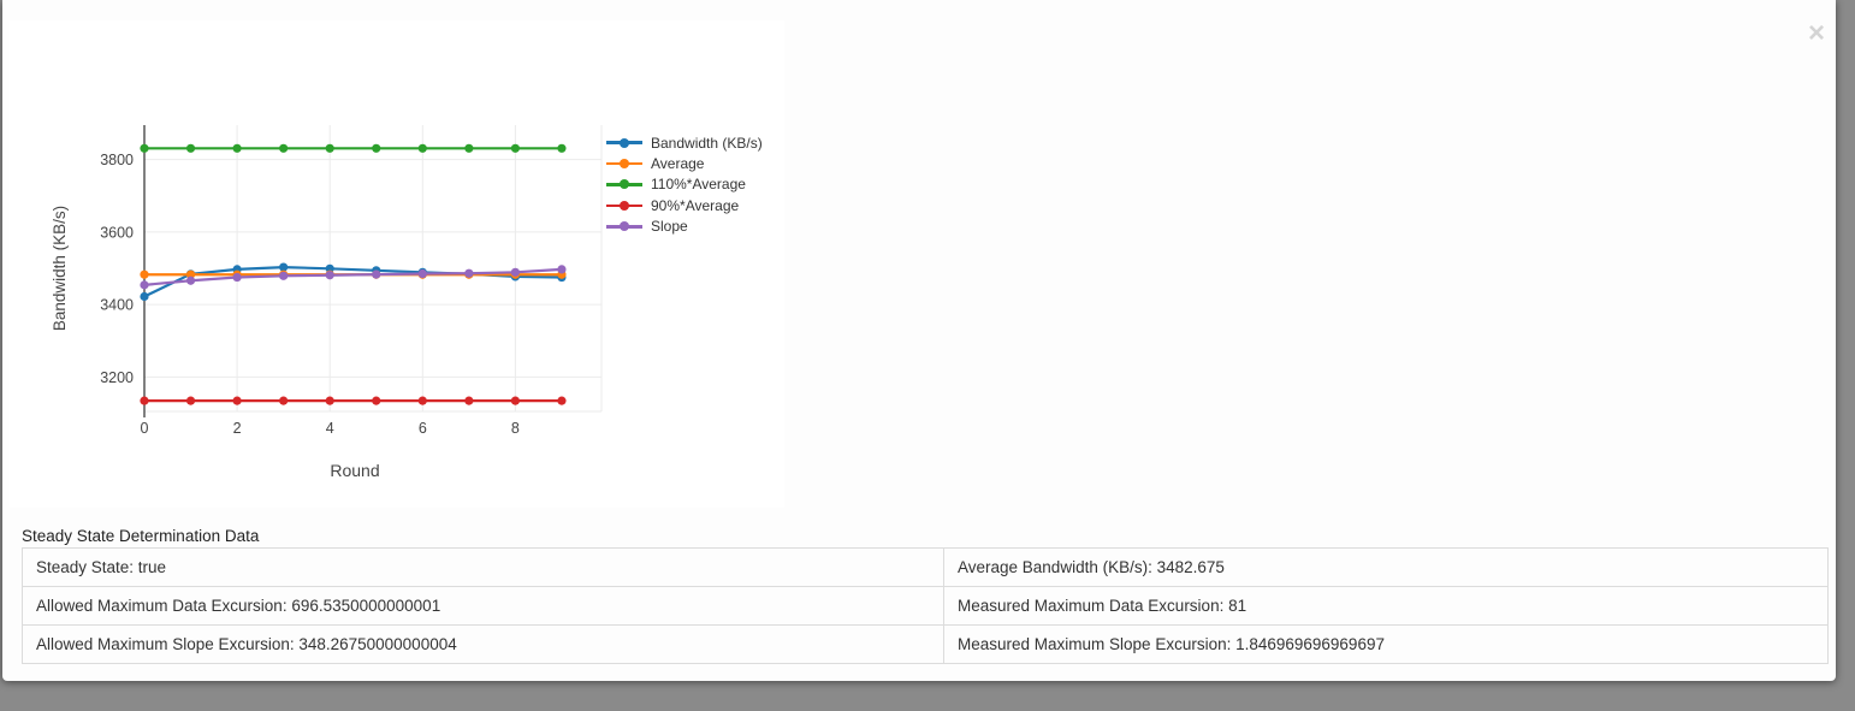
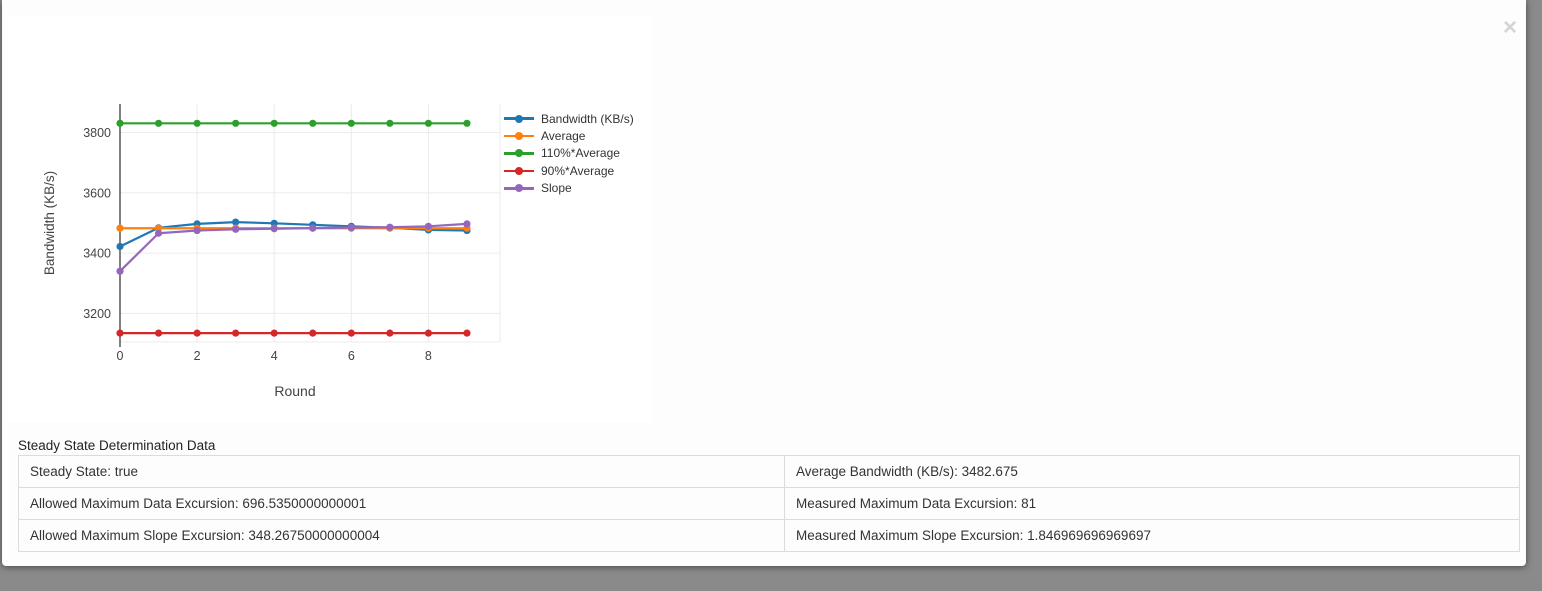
Slope/0: 3450 -> 3340
